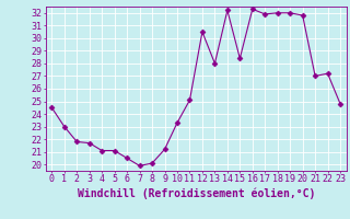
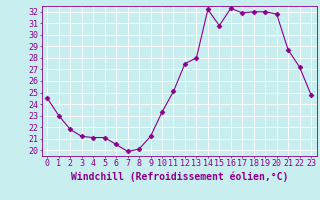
3: 21.7 -> 21.2
12: 30.5 -> 27.5
15: 28.4 -> 30.8
21: 27.0 -> 28.7
